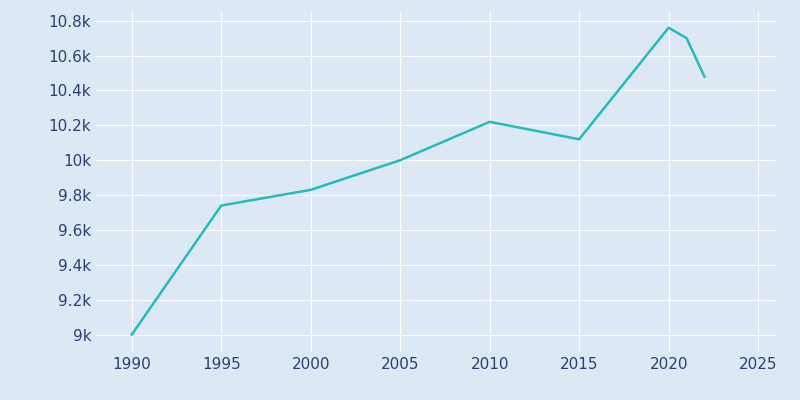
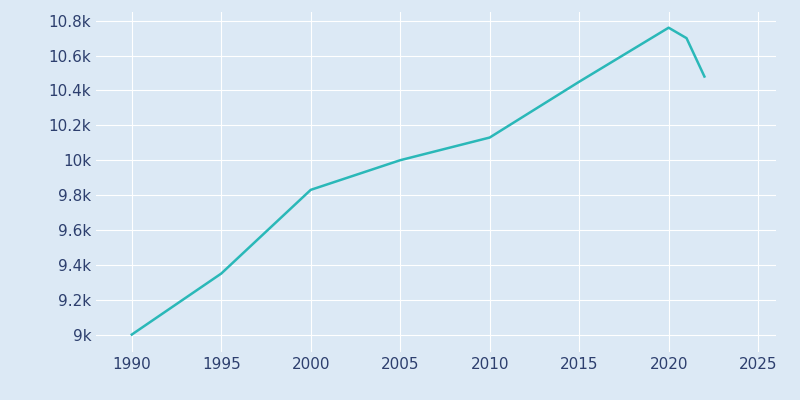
1995: 9.74k -> 9.35k
2010: 10.22k -> 10.13k
2015: 10.12k -> 10.45k
